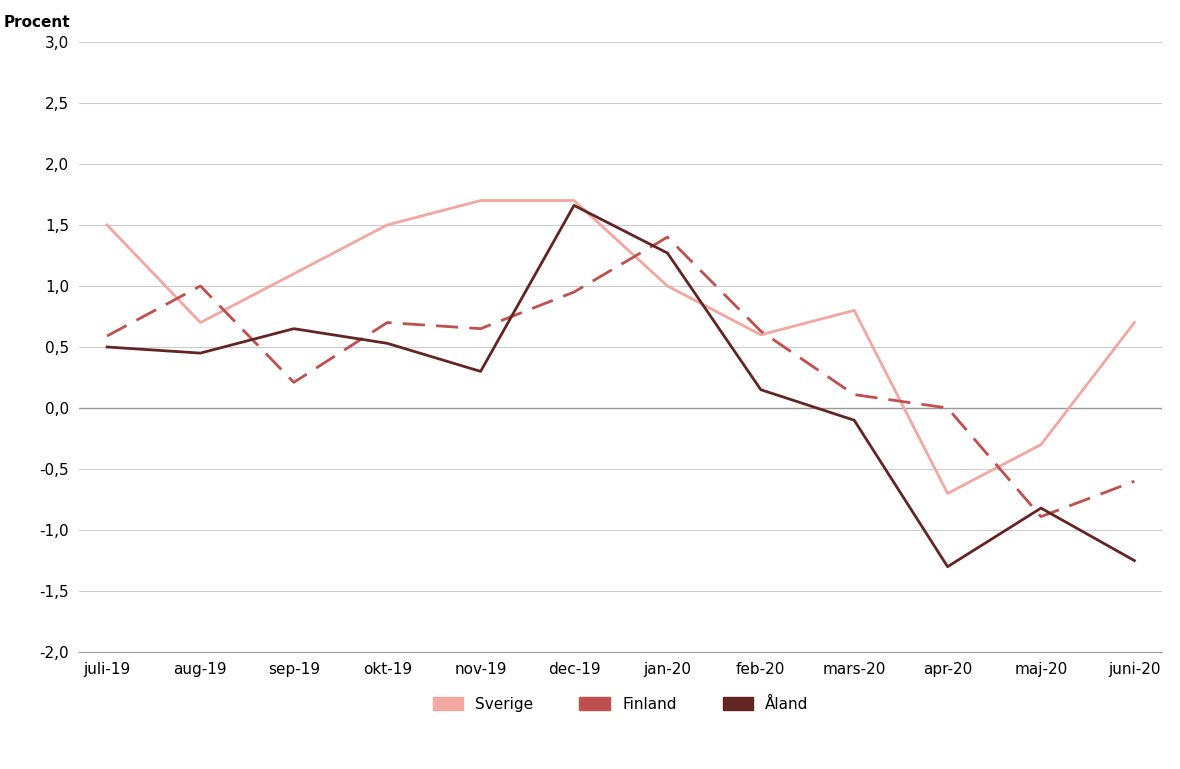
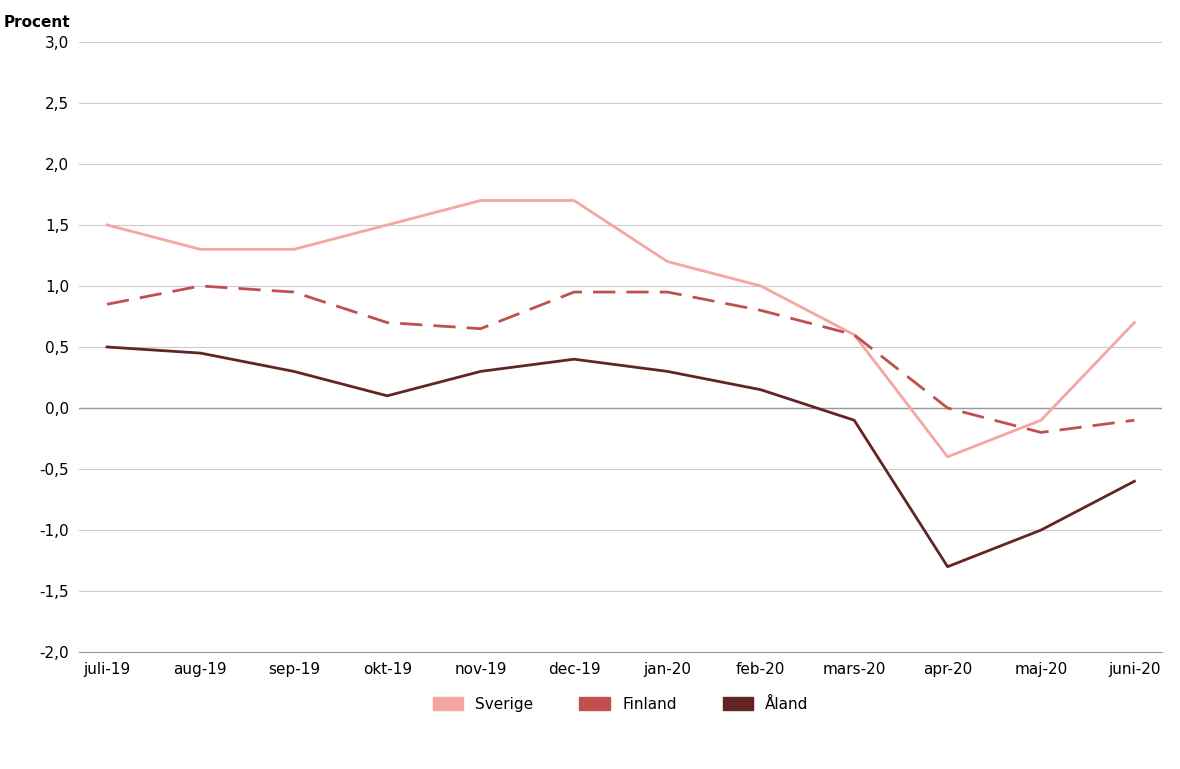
Finland/juli-19: 0,59 -> 0,85
Sverige/aug-19: 0,7 -> 1,3
Sverige/sep-19: 1,1 -> 1,3
Finland/sep-19: 0,21 -> 0,95
Åland/sep-19: 0,65 -> 0,30
Åland/okt-19: 0,53 -> 0,10
Åland/dec-19: 1,66 -> 0,40
Sverige/jan-20: 1,0 -> 1,2
Finland/jan-20: 1,40 -> 0,95
Åland/jan-20: 1,27 -> 0,30
Sverige/feb-20: 0,6 -> 1,0
Finland/feb-20: 0,63 -> 0,80
Sverige/mars-20: 0,8 -> 0,6
Finland/mars-20: 0,11 -> 0,60
Sverige/apr-20: -0,7 -> -0,4
Sverige/maj-20: -0,3 -> -0,1
Finland/maj-20: -0,89 -> -0,20
Åland/maj-20: -0,82 -> -1,00
Finland/juni-20: -0,60 -> -0,10
Åland/juni-20: -1,25 -> -0,60
